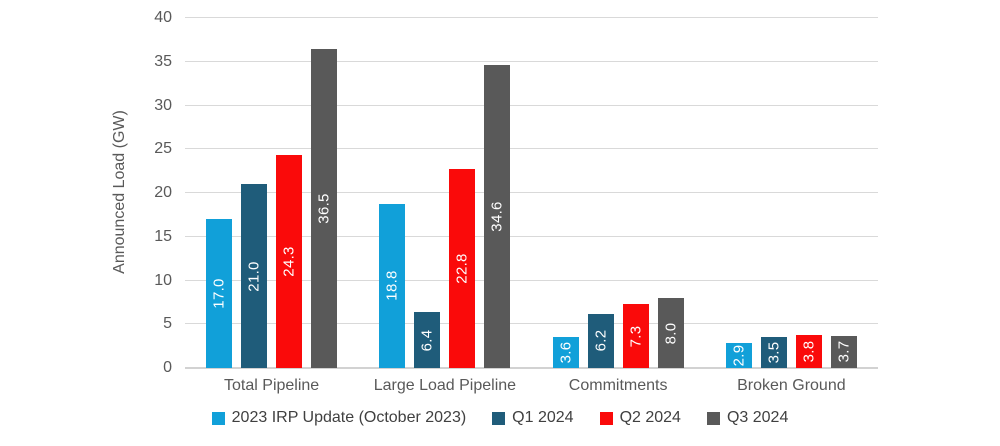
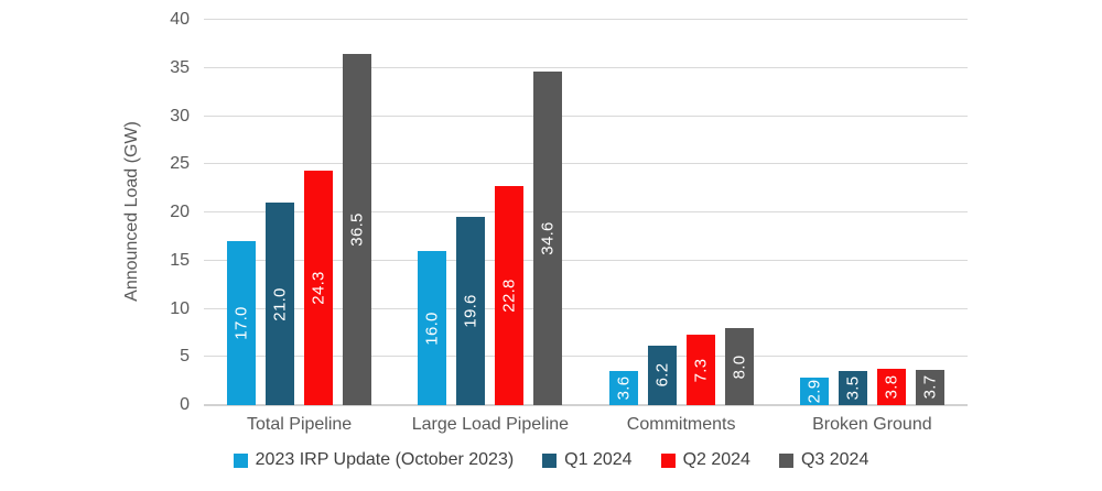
2023 IRP Update (October 2023)/Large Load Pipeline: 18.8 -> 16.0
Q1 2024/Large Load Pipeline: 6.4 -> 19.6
